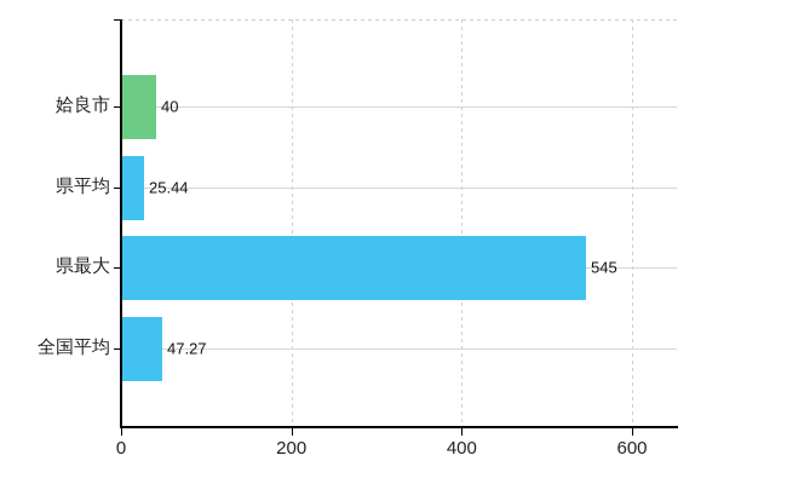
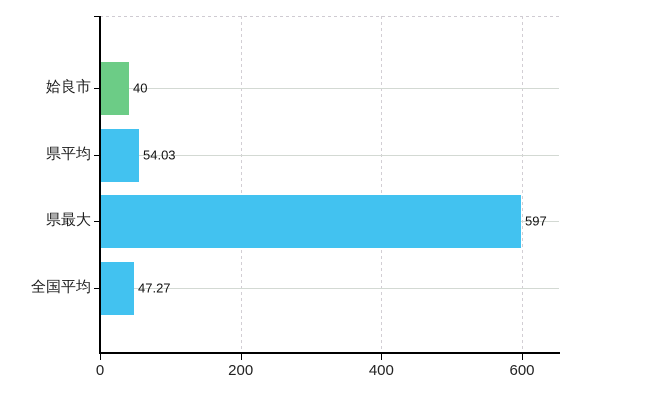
県平均: 25.44 -> 54.03
県最大: 545 -> 597
